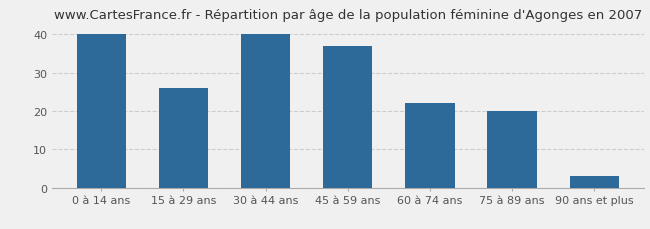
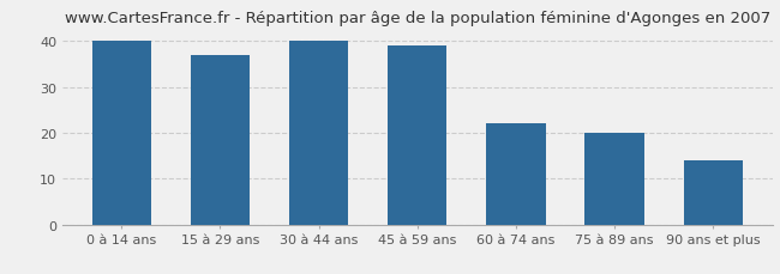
15 à 29 ans: 26 -> 37
45 à 59 ans: 37 -> 39
90 ans et plus: 3 -> 14
